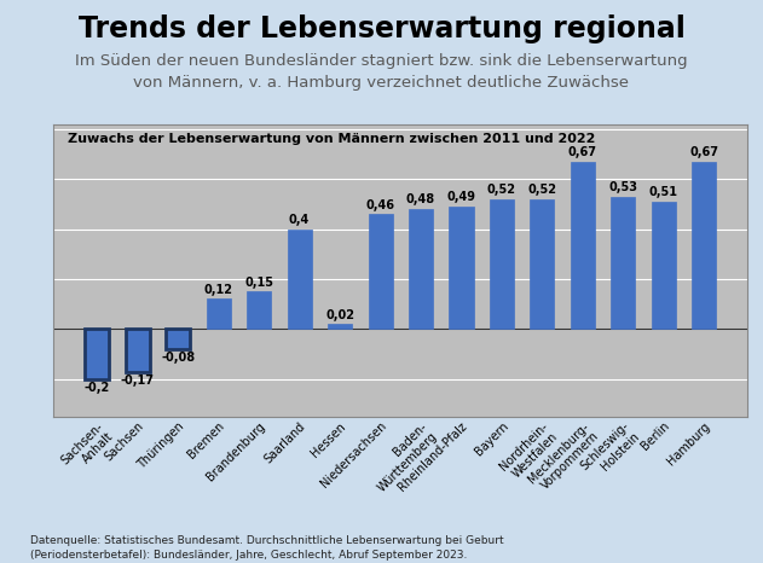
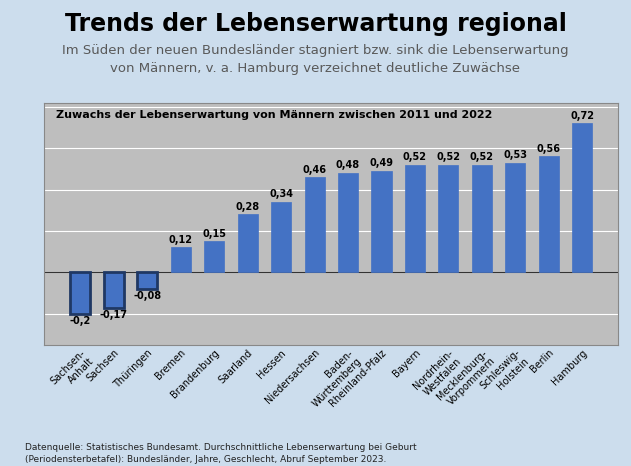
Saarland: 0,4 -> 0,28
Hessen: 0,02 -> 0,34
Mecklenburg- Vorpommern: 0,67 -> 0,52
Berlin: 0,51 -> 0,56
Hamburg: 0,67 -> 0,72
